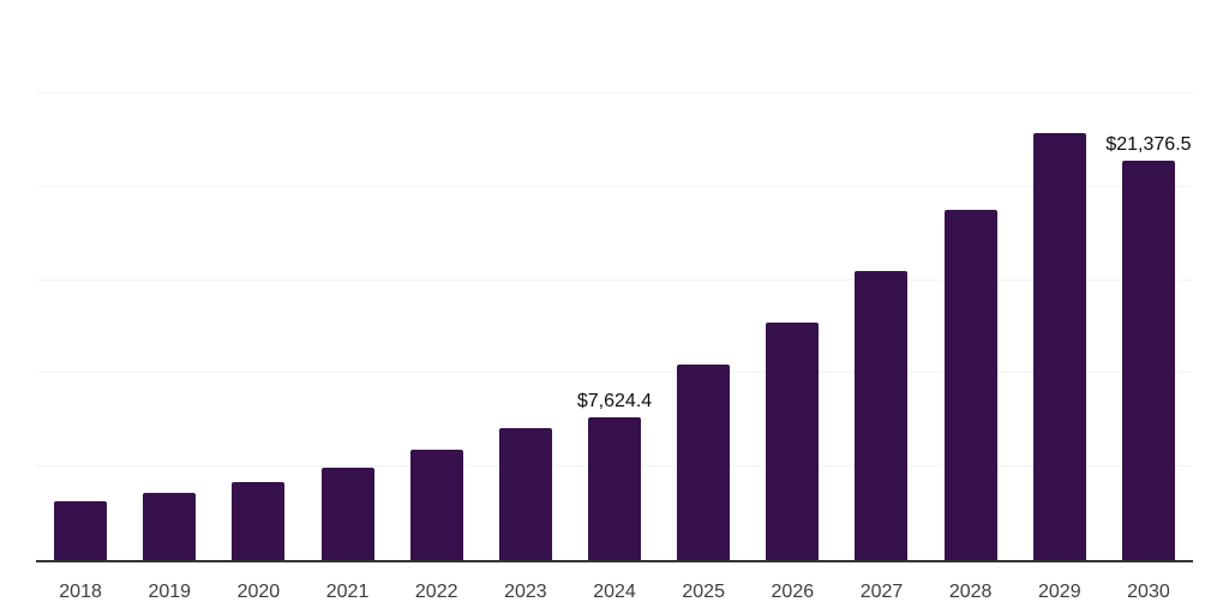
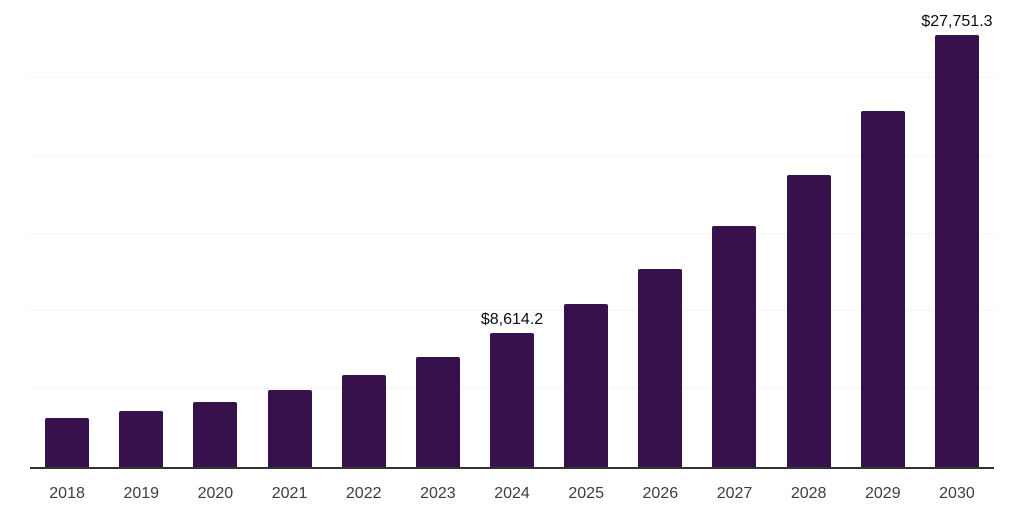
2024: $7,624.4 -> $8,614.2
2030: $21,376.5 -> $27,751.3
